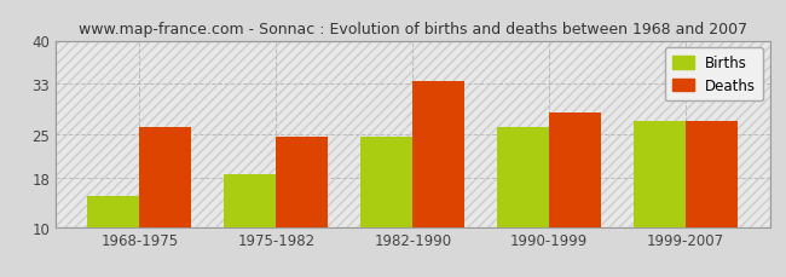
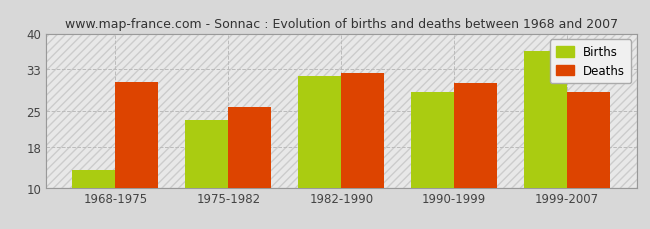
Births/1968-1975: 15.0 -> 13.4
Deaths/1968-1975: 26.0 -> 30.6
Births/1975-1982: 18.5 -> 23.2
Deaths/1975-1982: 24.5 -> 25.6
Births/1982-1990: 24.5 -> 31.8
Deaths/1982-1990: 33.5 -> 32.4
Births/1990-1999: 26.0 -> 28.6
Deaths/1990-1999: 28.5 -> 30.4
Births/1999-2007: 27.0 -> 36.6
Deaths/1999-2007: 27.0 -> 28.6
